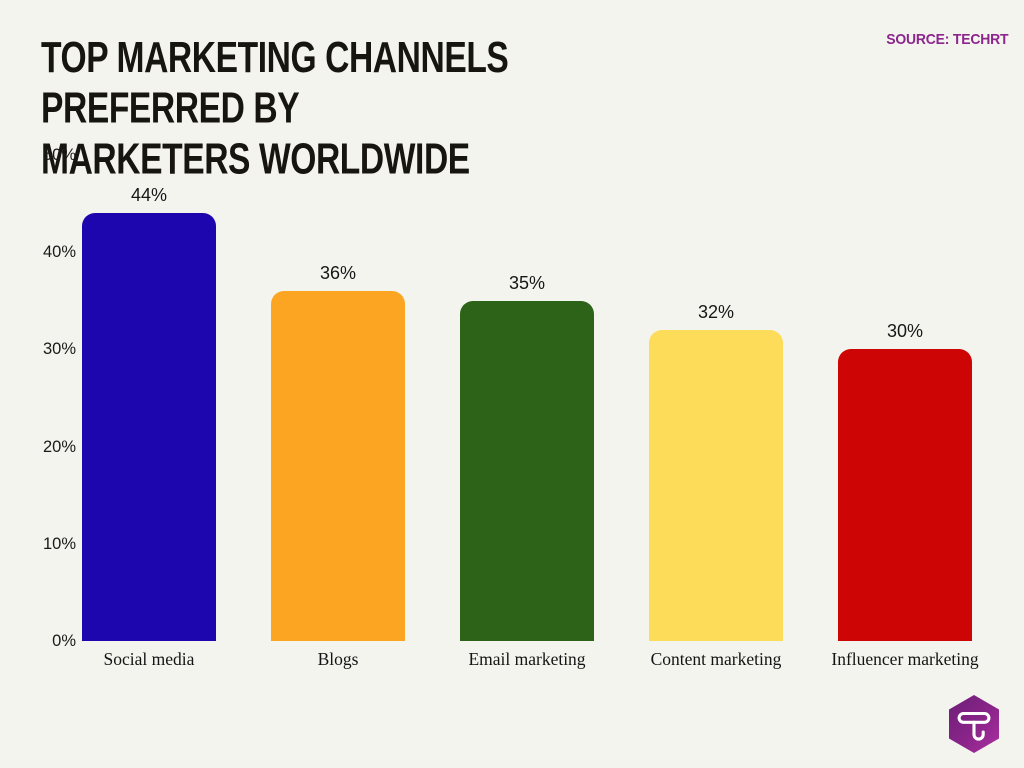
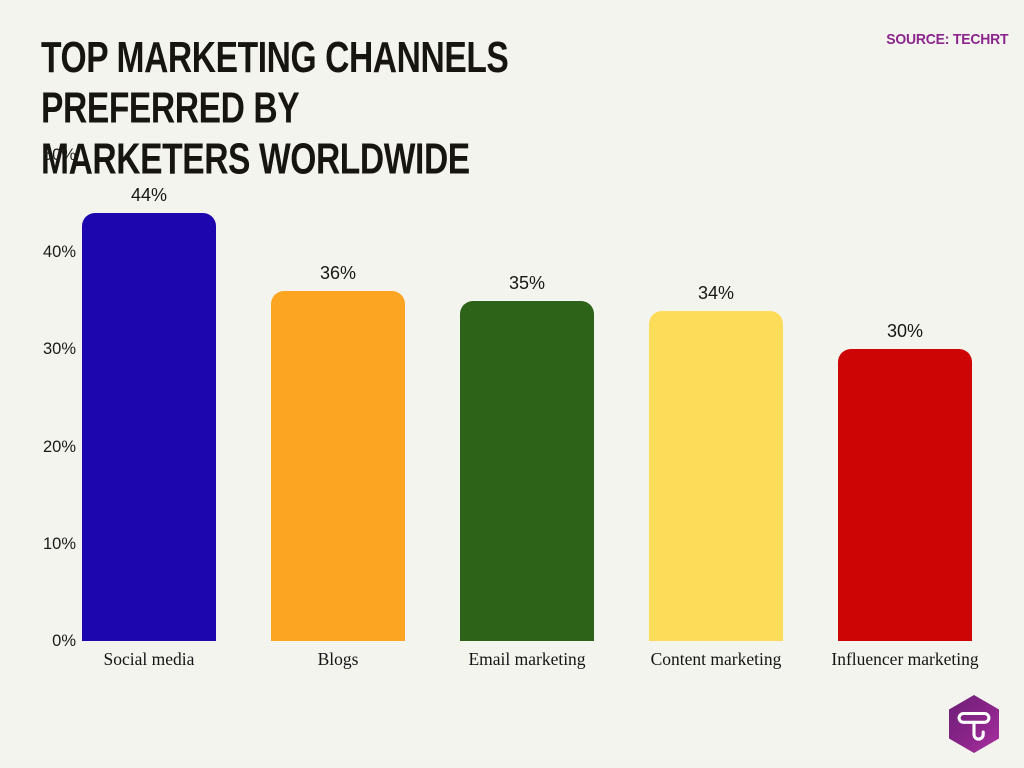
Content marketing: 32% -> 34%
